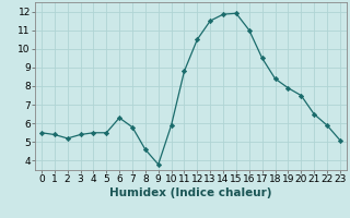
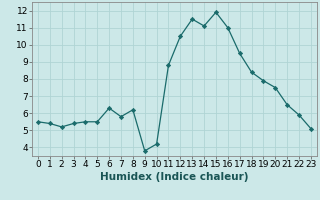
8: 4.6 -> 6.2
10: 5.9 -> 4.2
14: 11.8 -> 11.1
